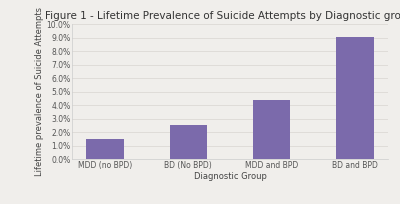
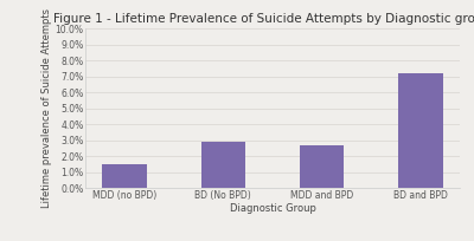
BD (No BPD): 2.5% -> 2.9%
MDD and BPD: 4.4% -> 2.7%
BD and BPD: 9.1% -> 7.2%
